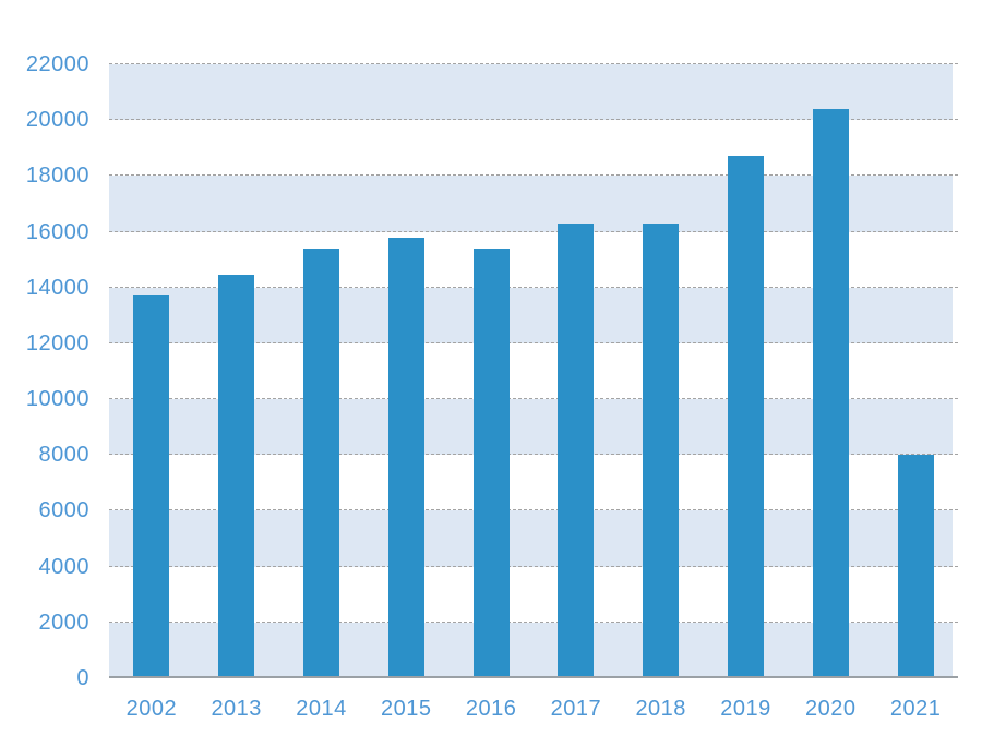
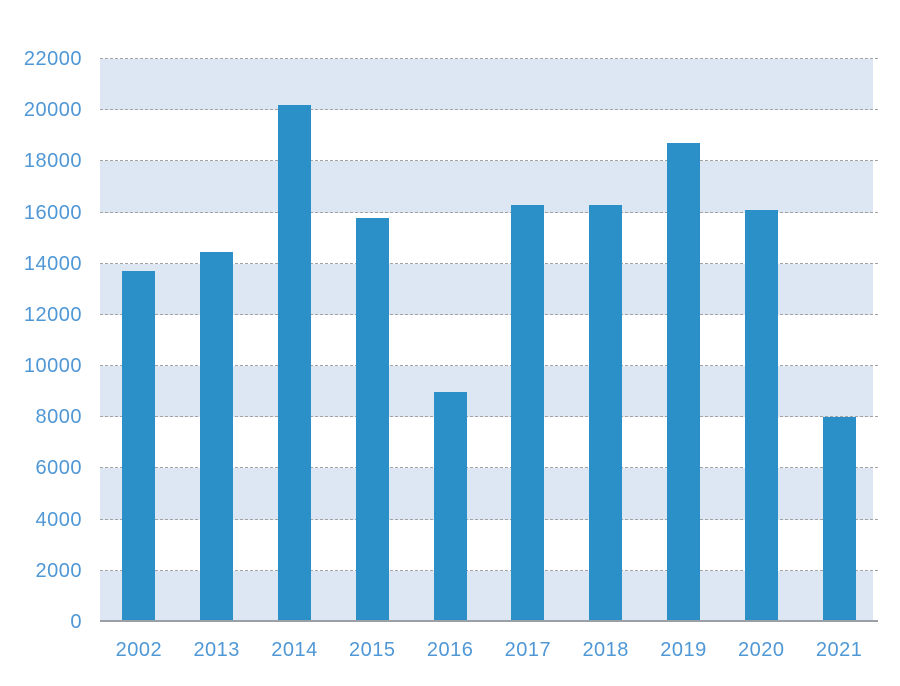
2014: 15400 -> 20200
2016: 15400 -> 9000
2020: 20400 -> 16100
